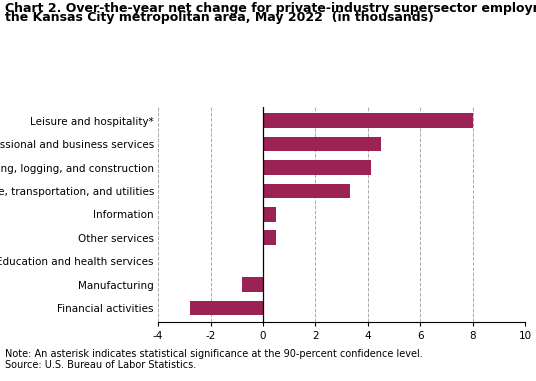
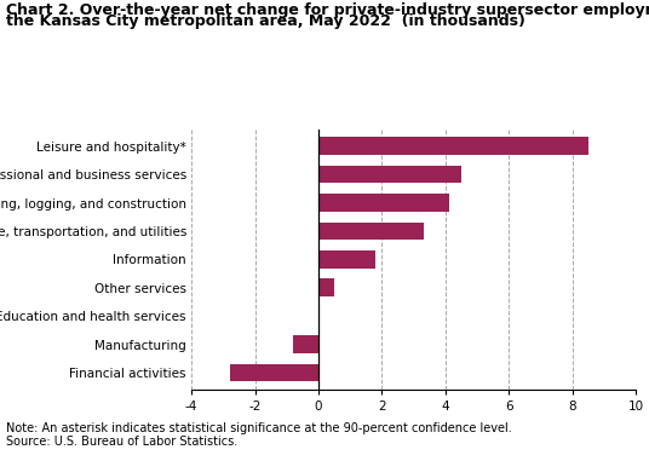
Leisure and hospitality*: 8.0 -> 8.5
Information: 0.5 -> 1.8
